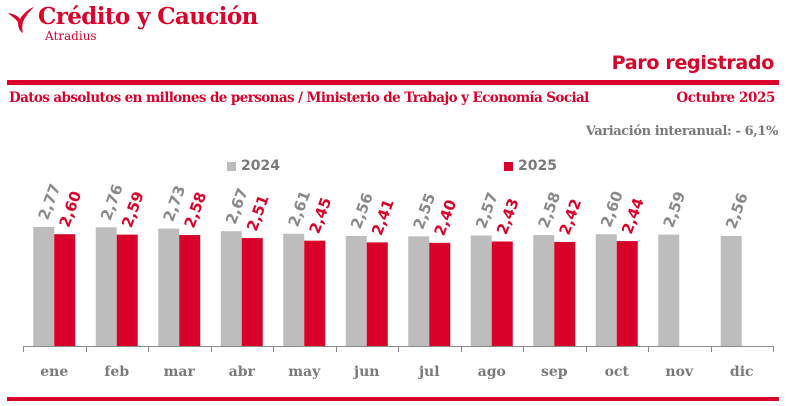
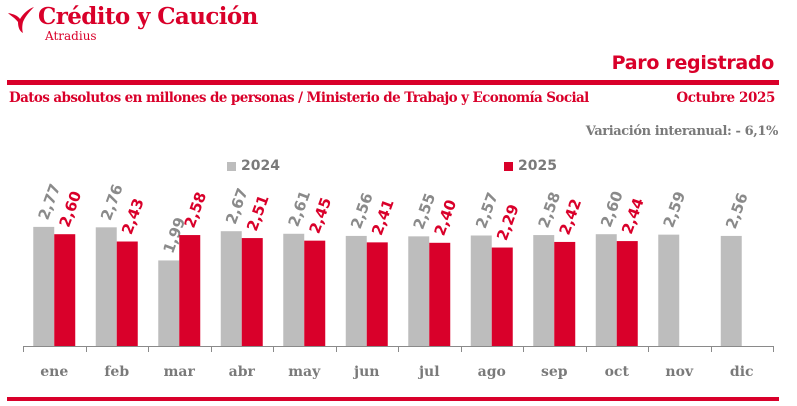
2025/feb: 2,59 -> 2,43
2024/mar: 2,73 -> 1,99
2025/ago: 2,43 -> 2,29
